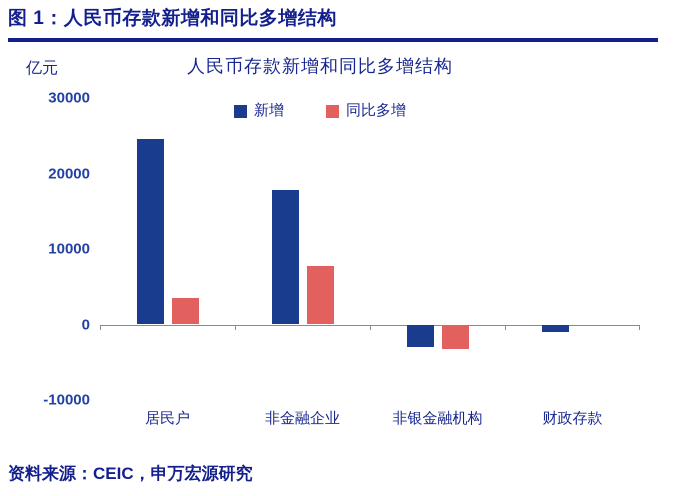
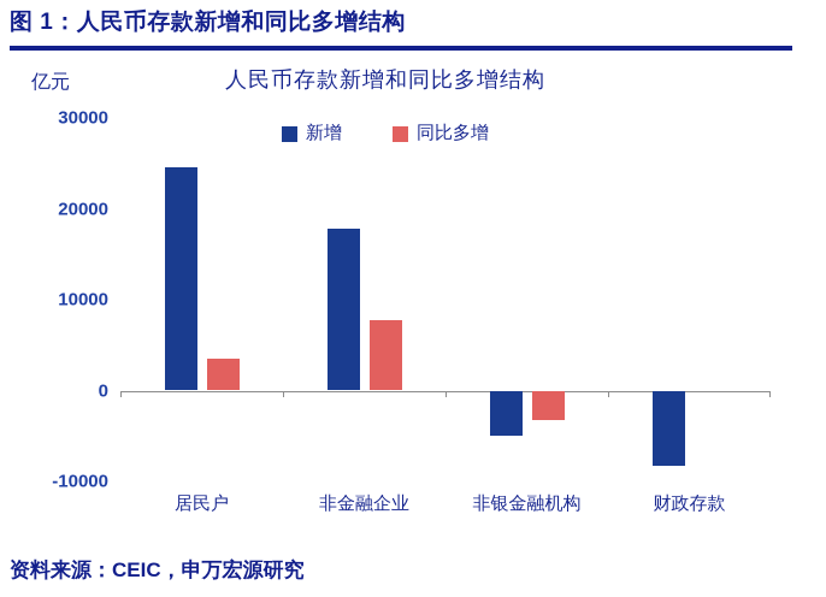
新增/非银金融机构: -3000 -> -5000
新增/财政存款: -1000 -> -8000
